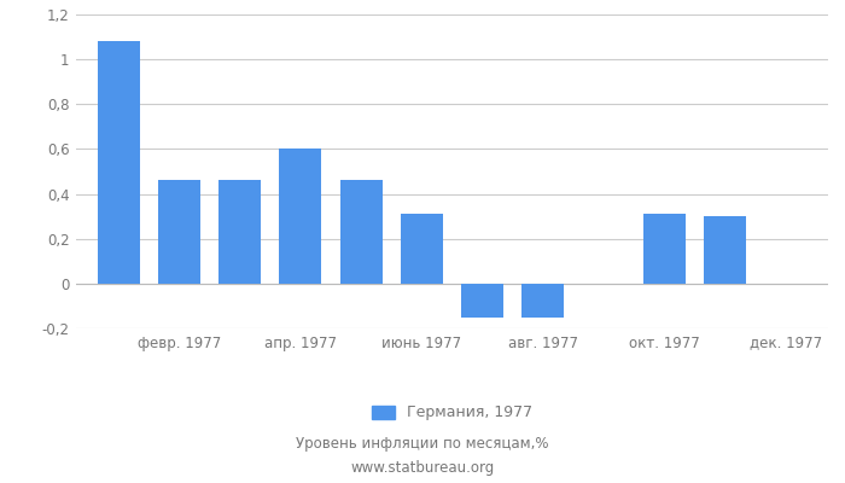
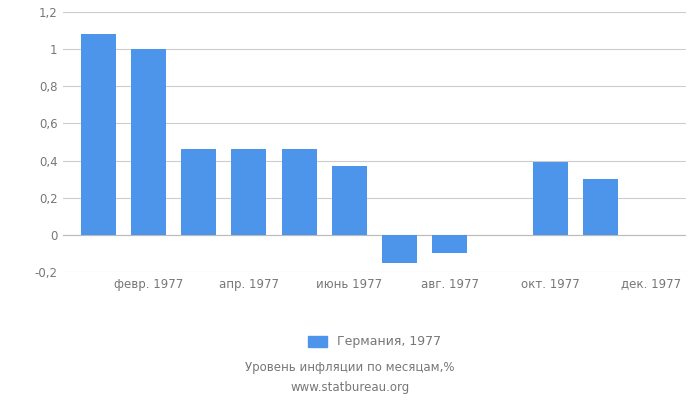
февр. 1977: 0,46 -> 1,00
апр. 1977: 0,60 -> 0,46
июнь 1977: 0,31 -> 0,37
авг. 1977: -0,15 -> -0,10
окт. 1977: 0,31 -> 0,39
